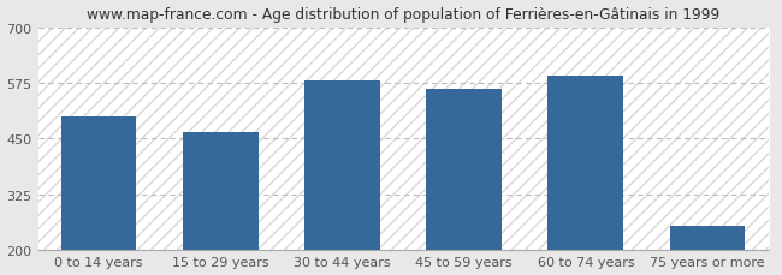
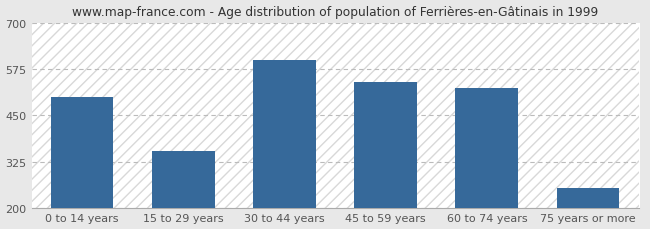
15 to 29 years: 465 -> 355
30 to 44 years: 580 -> 600
45 to 59 years: 562 -> 540
60 to 74 years: 591 -> 525
